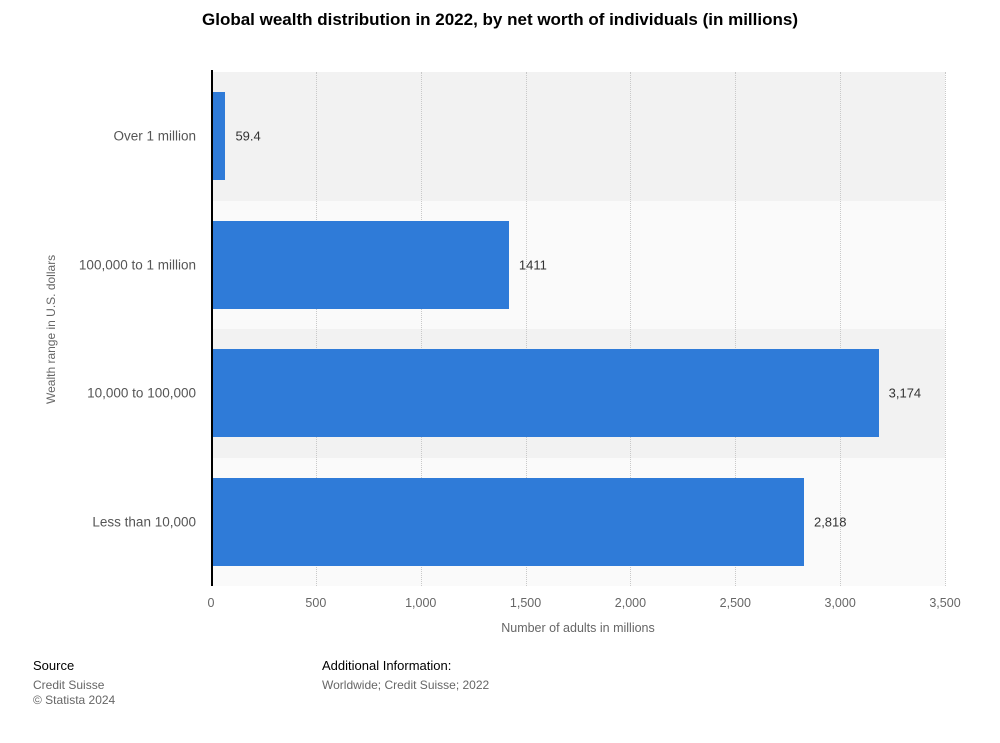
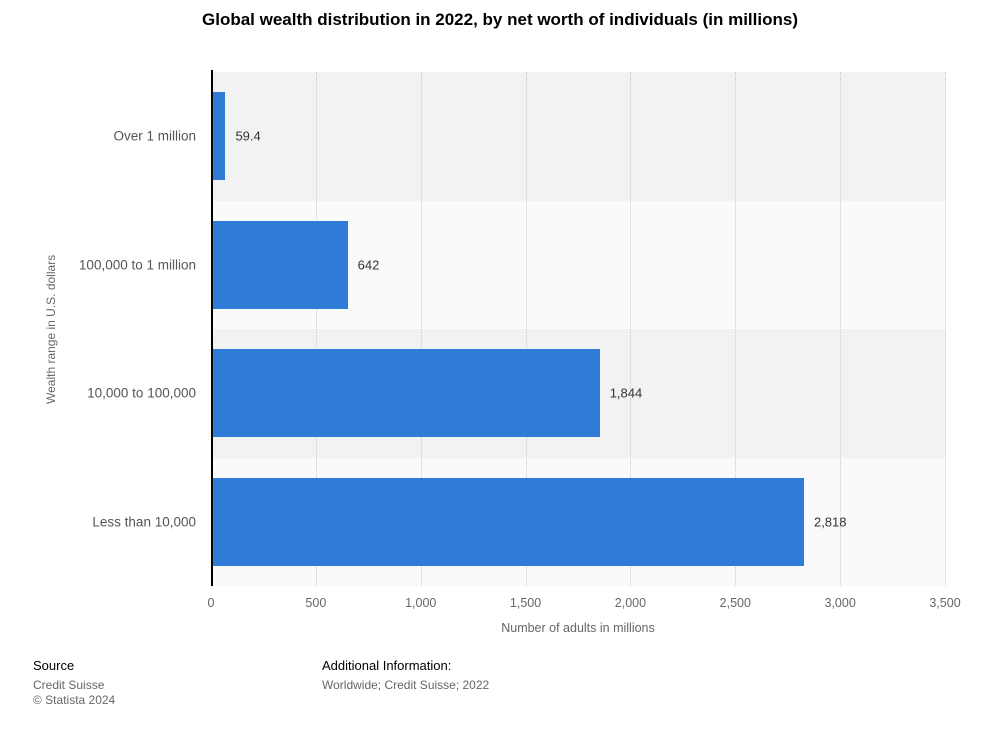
100,000 to 1 million: 1411 -> 642
10,000 to 100,000: 3,174 -> 1,844
